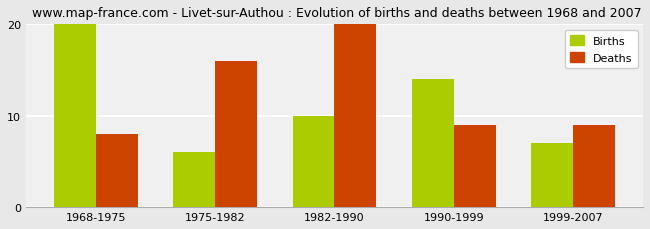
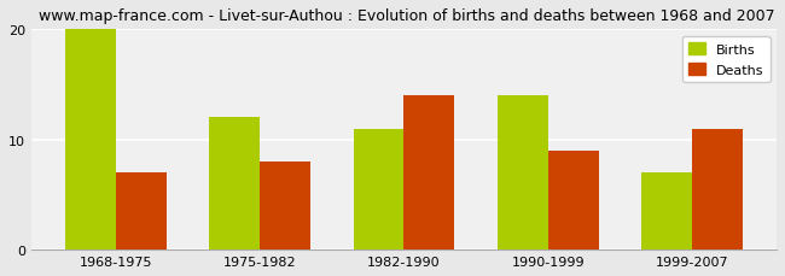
Deaths/1968-1975: 8 -> 7
Births/1975-1982: 6 -> 12
Deaths/1975-1982: 16 -> 8
Births/1982-1990: 10 -> 11
Deaths/1982-1990: 20 -> 14
Deaths/1999-2007: 9 -> 11
